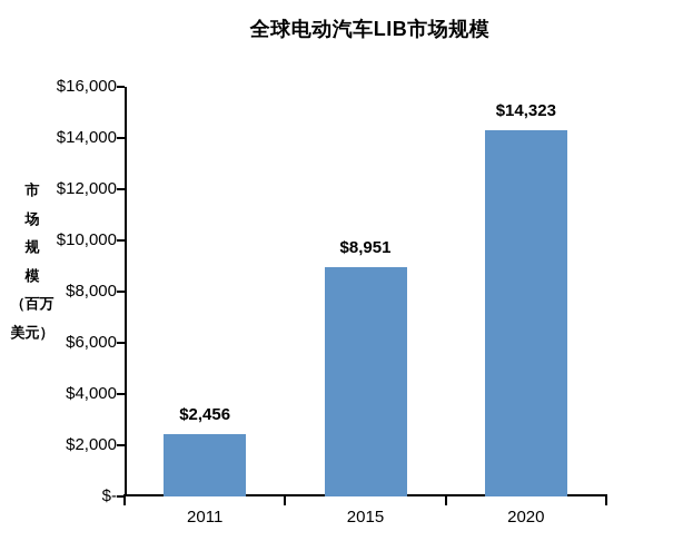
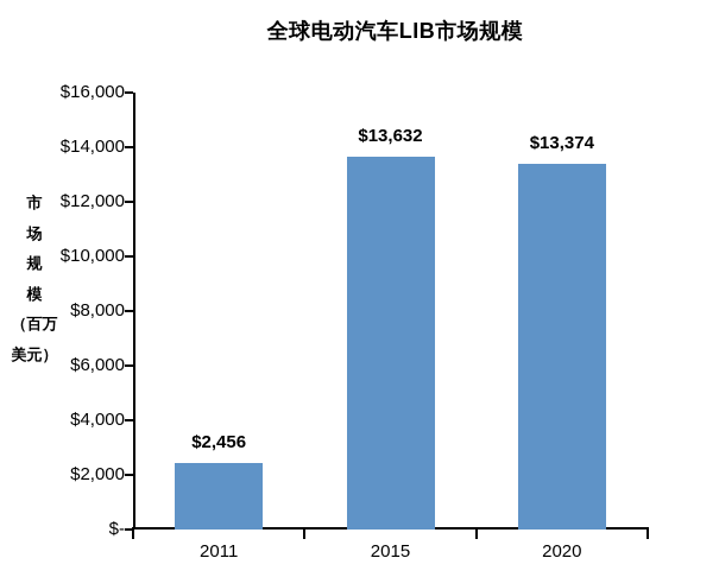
2015: $8,951 -> $13,632
2020: $14,323 -> $13,374
